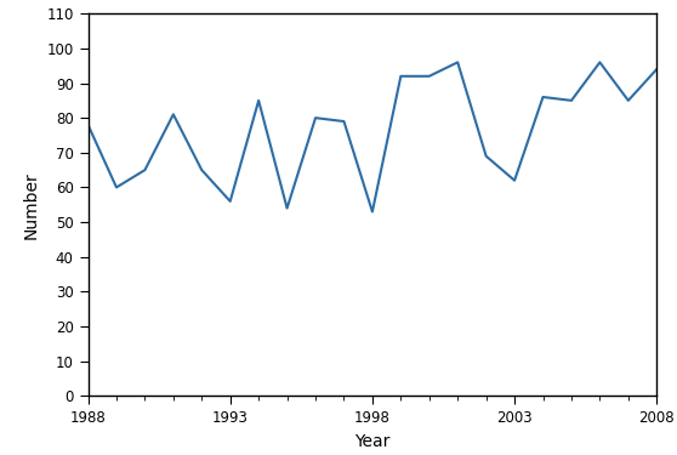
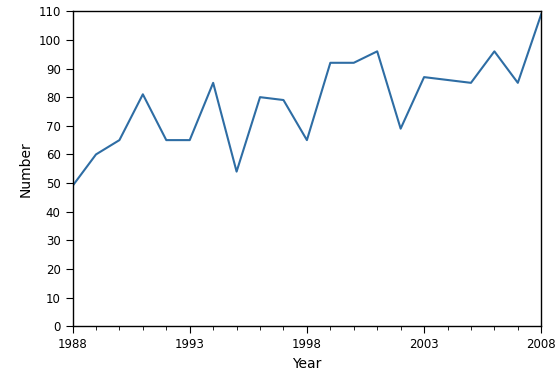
1988: 78 -> 49
1993: 56 -> 65
1998: 53 -> 65
2003: 62 -> 87
2008: 94 -> 109
